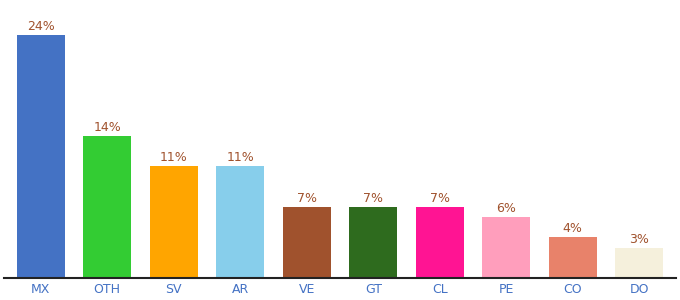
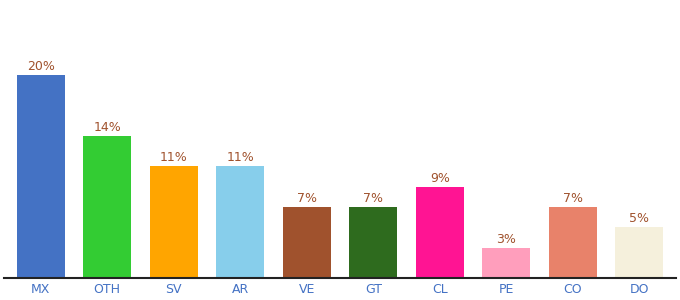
MX: 24% -> 20%
CL: 7% -> 9%
PE: 6% -> 3%
CO: 4% -> 7%
DO: 3% -> 5%
